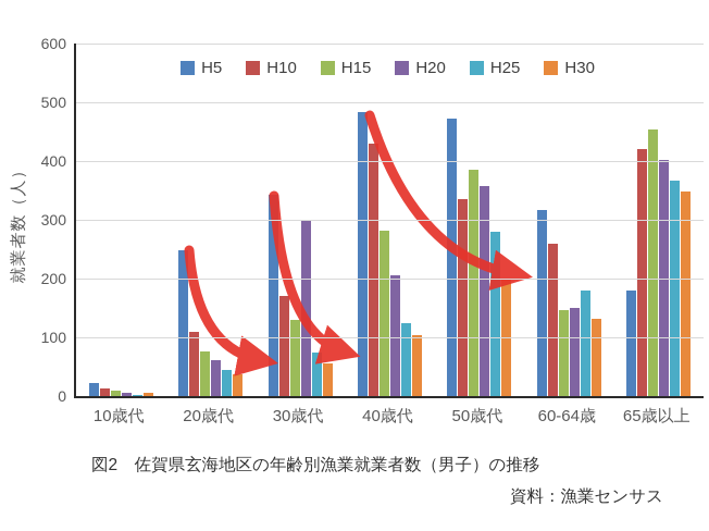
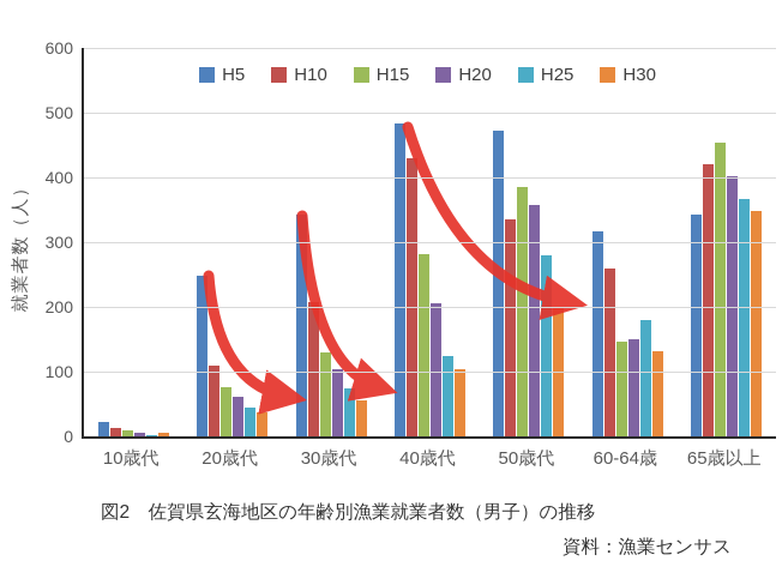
H10/30歳代: 170 -> 210
H20/30歳代: 300 -> 100
H5/65歳以上: 180 -> 340
